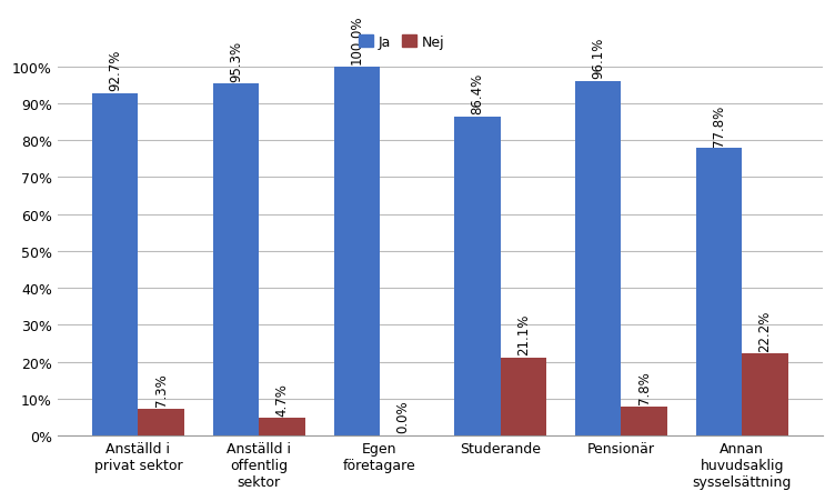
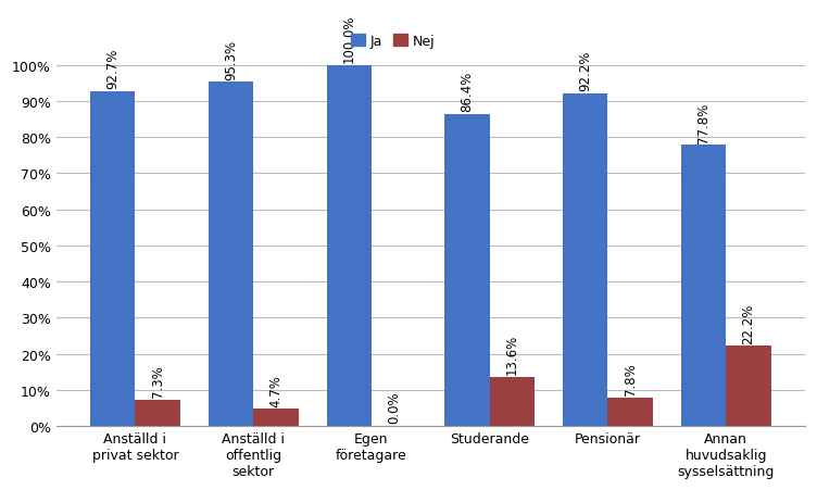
Nej/Studerande: 21.1% -> 13.6%
Ja/Pensionär: 96.1% -> 92.2%
